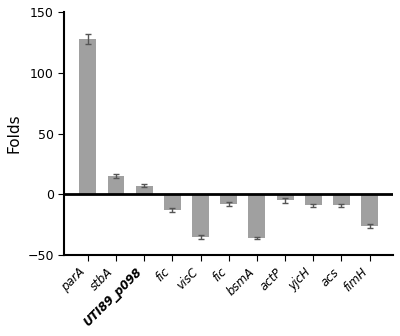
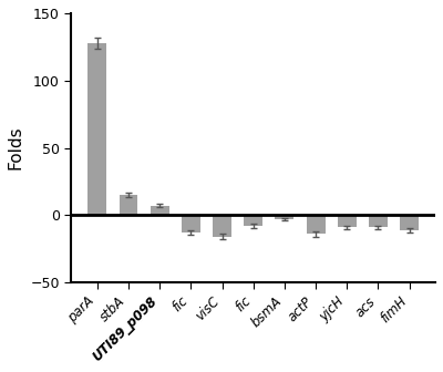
visC: -35 -> -16
bsmA: -36 -> -3
actP: -5 -> -14
fimH: -26 -> -11
